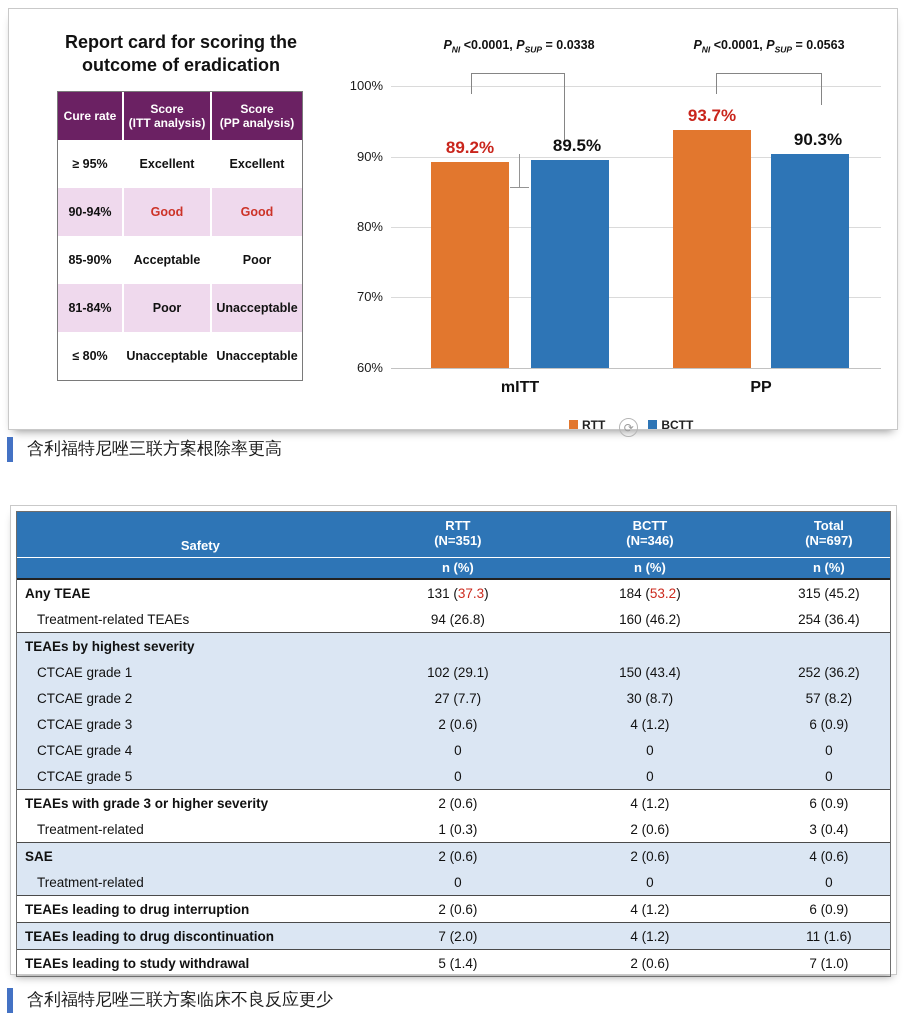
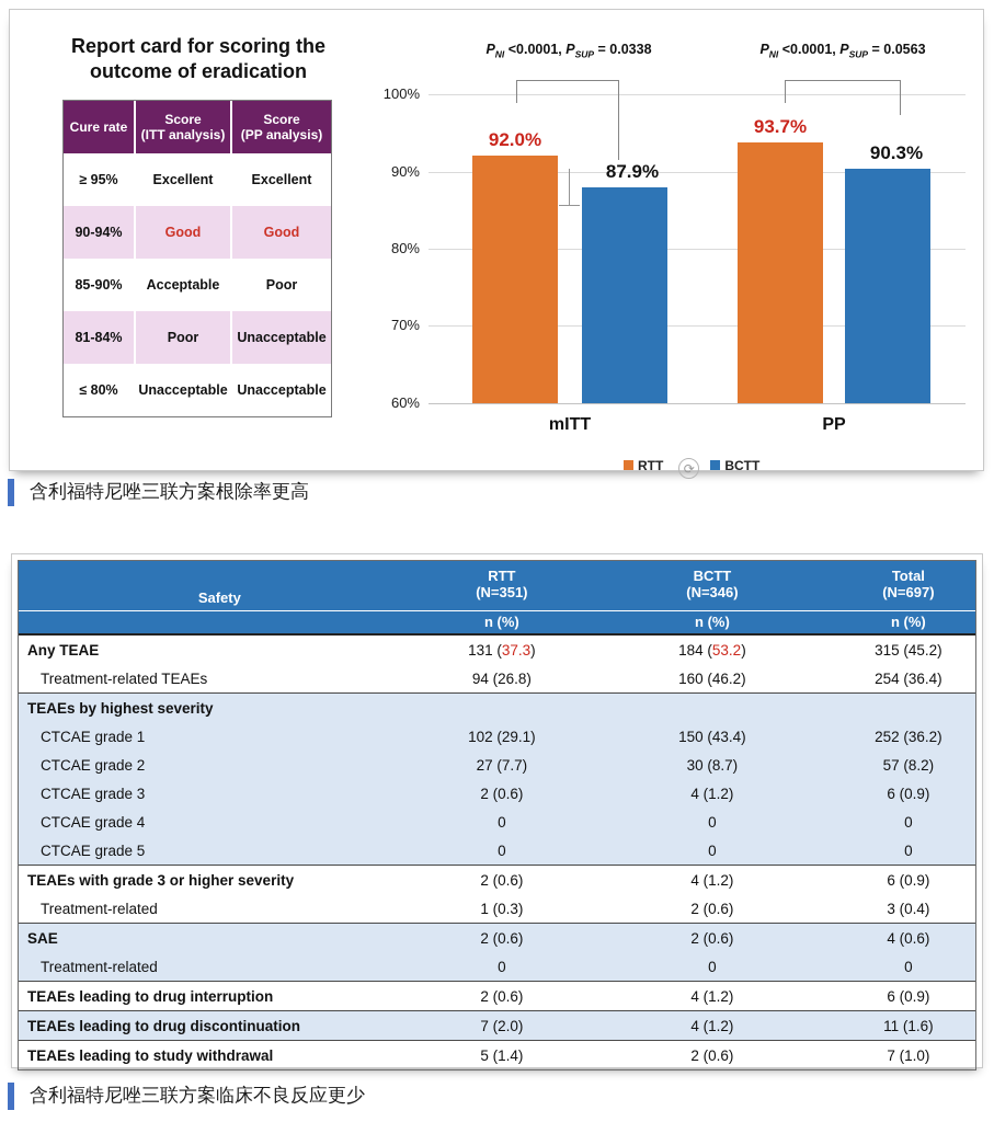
RTT/mITT: 89.2% -> 92.0%
BCTT/mITT: 89.5% -> 87.9%
